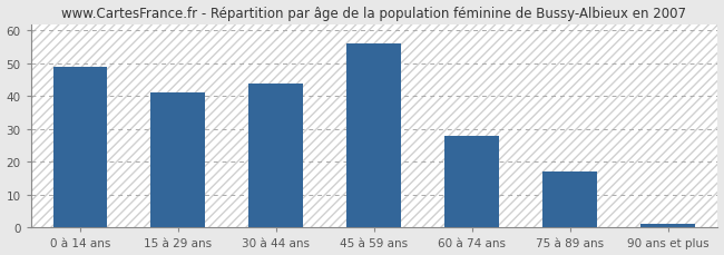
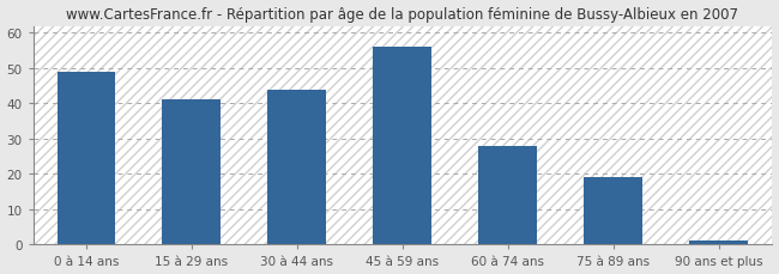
75 à 89 ans: 17 -> 19
